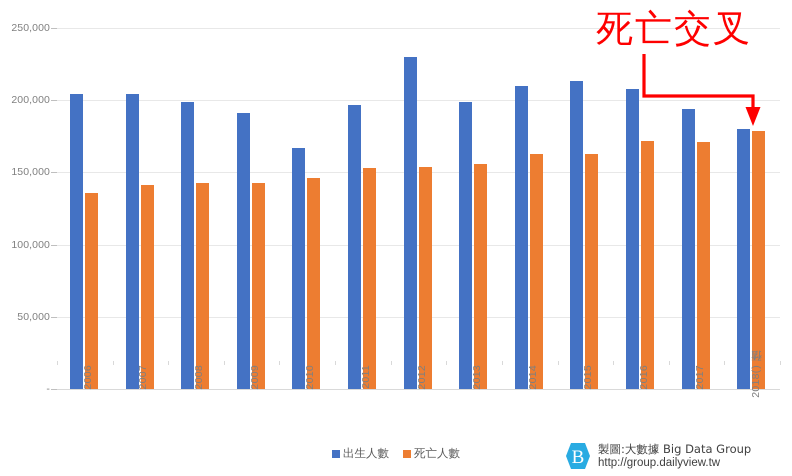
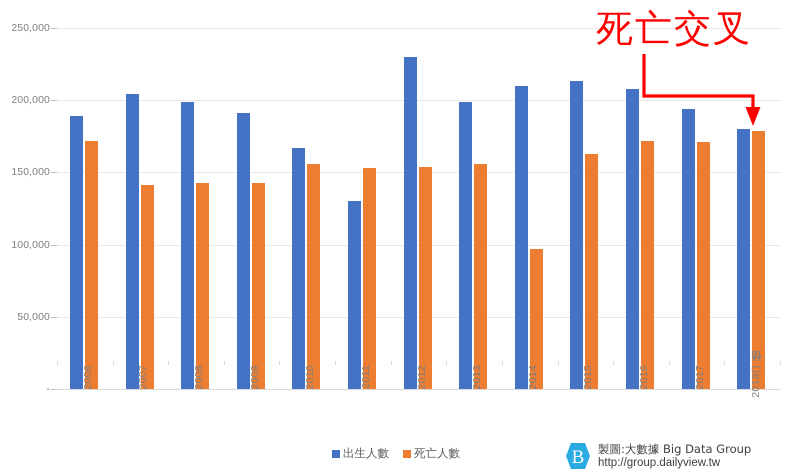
出生人數/2006: 204000 -> 189000
死亡人數/2006: 136000 -> 172000
死亡人數/2010: 146000 -> 156000
出生人數/2011: 197000 -> 130000
死亡人數/2014: 163000 -> 97000
